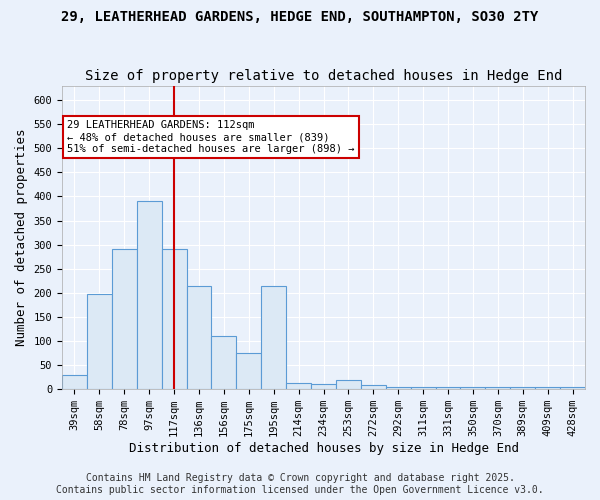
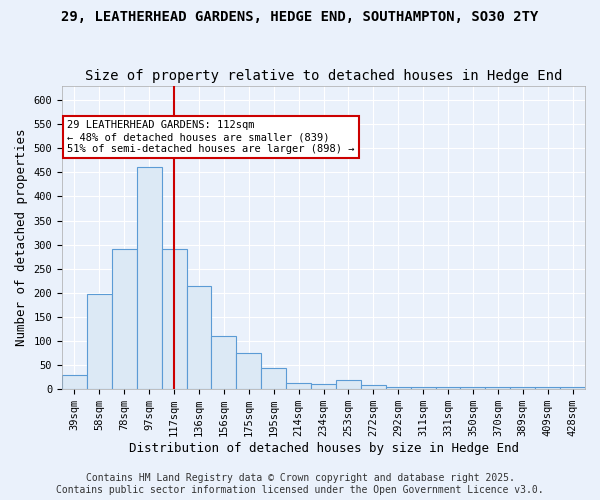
97sqm: 390 -> 460
195sqm: 215 -> 45
